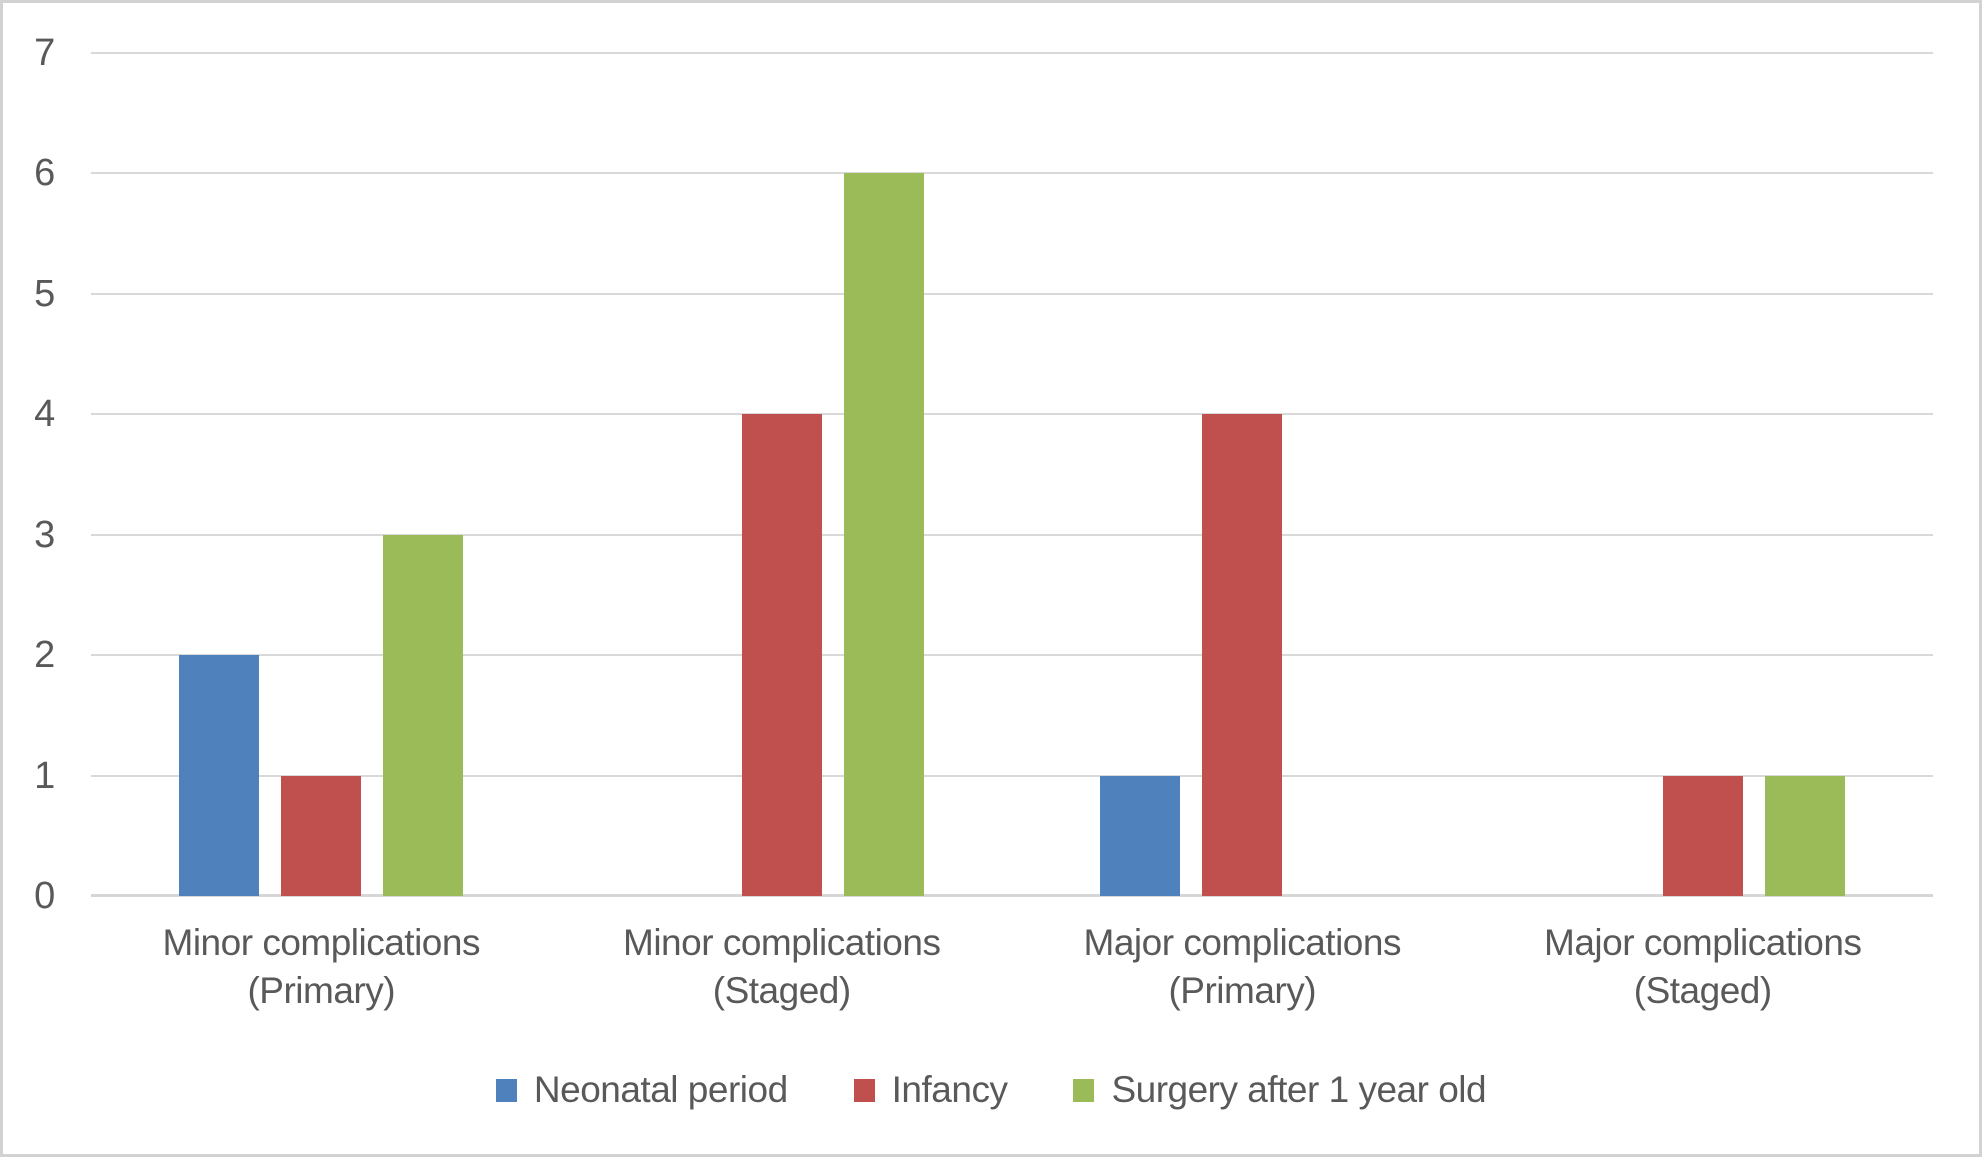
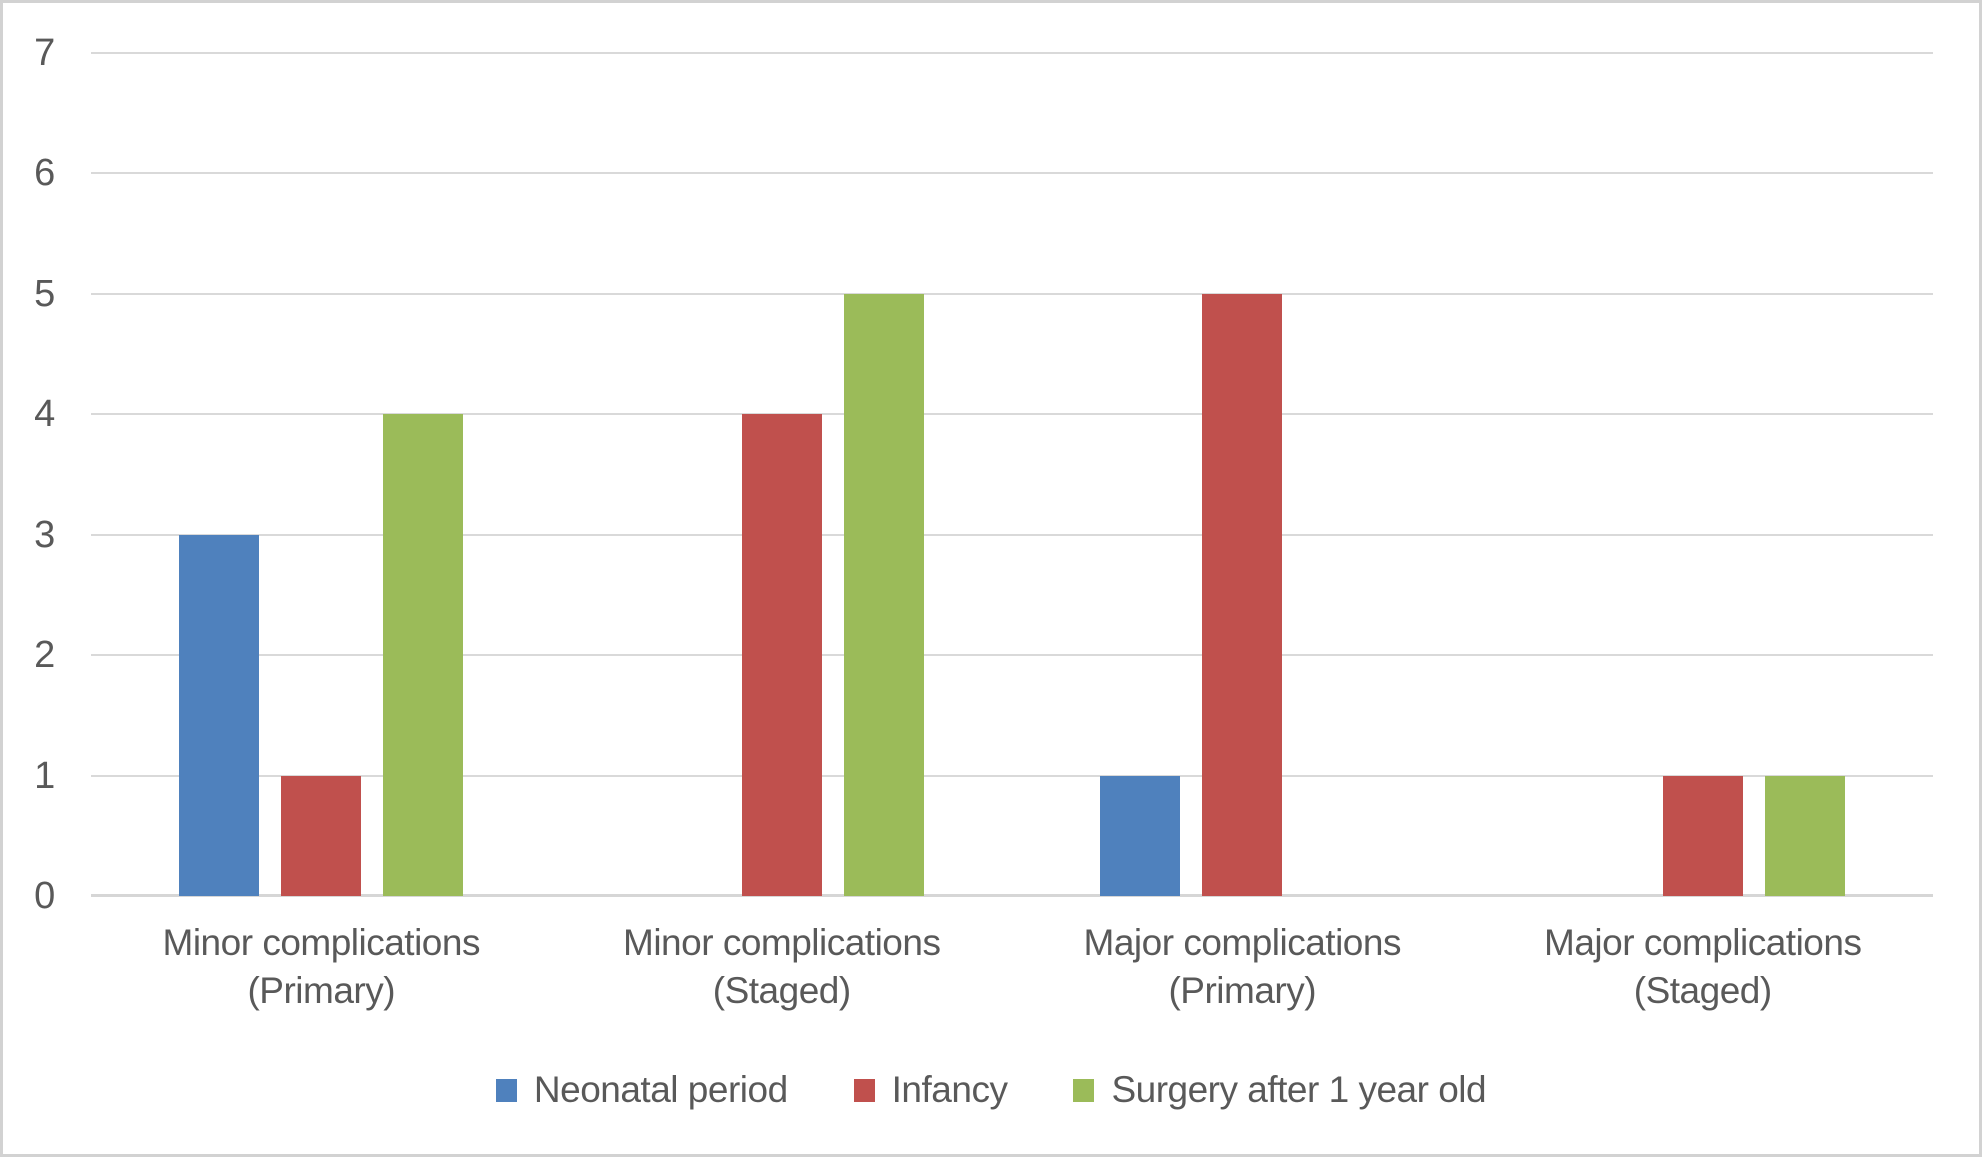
Neonatal period/Minor complications (Primary): 2 -> 3
Surgery after 1 year old/Minor complications (Primary): 3 -> 4
Surgery after 1 year old/Minor complications (Staged): 6 -> 5
Infancy/Major complications (Primary): 4 -> 5
